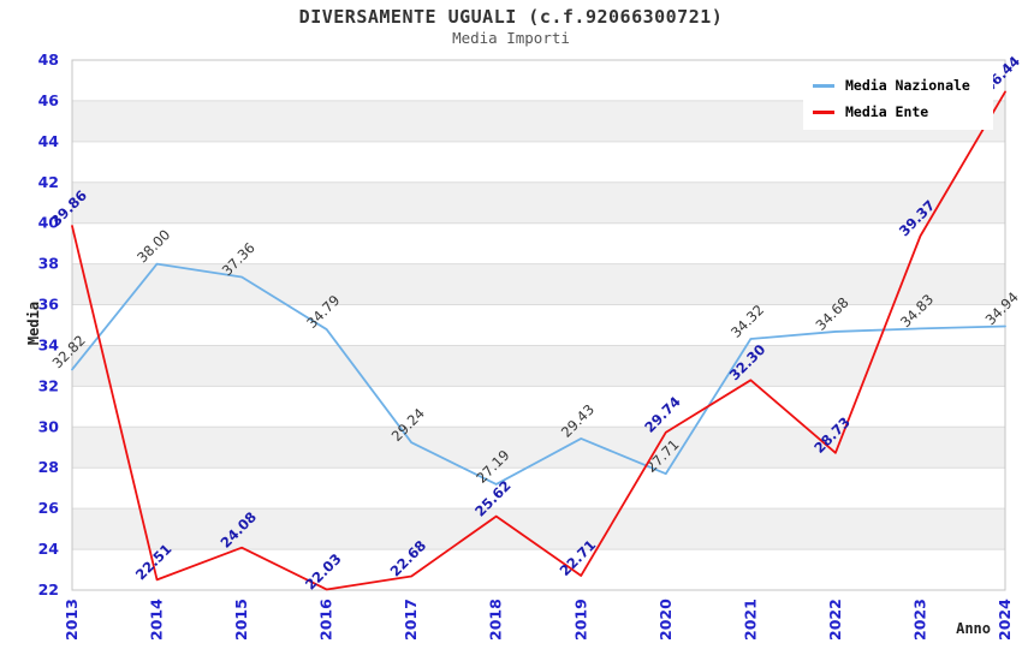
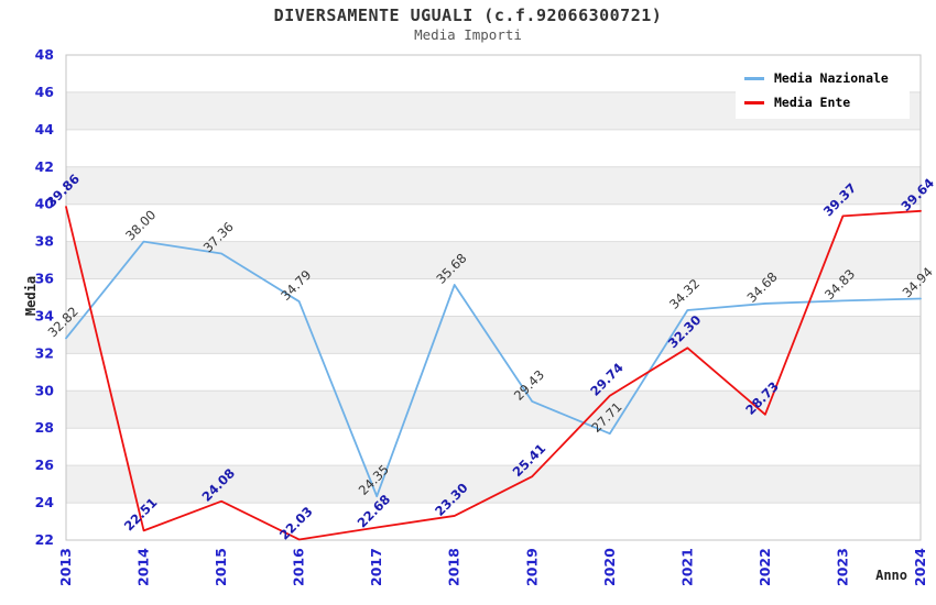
Media Nazionale/2017: 29.24 -> 24.35
Media Nazionale/2018: 27.19 -> 35.68
Media Ente/2018: 25.62 -> 23.30
Media Ente/2019: 22.71 -> 25.41
Media Ente/2024: 46.44 -> 39.64
